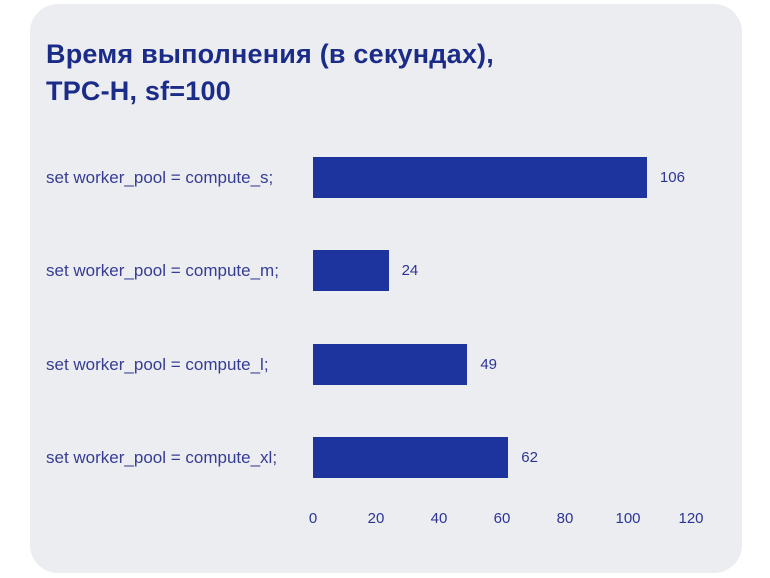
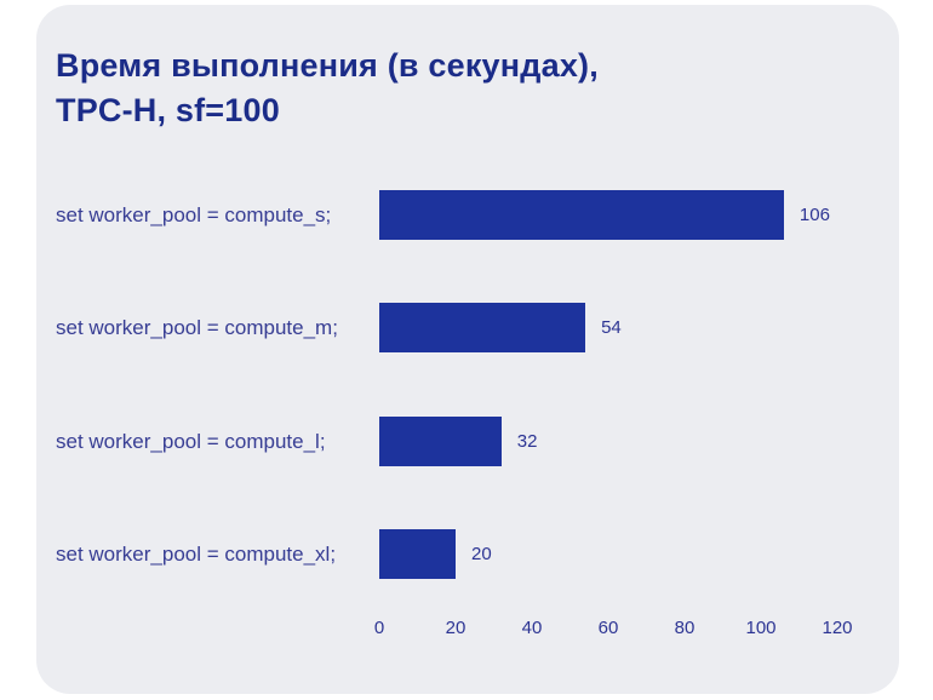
set worker_pool = compute_m;: 24 -> 54
set worker_pool = compute_l;: 49 -> 32
set worker_pool = compute_xl;: 62 -> 20
